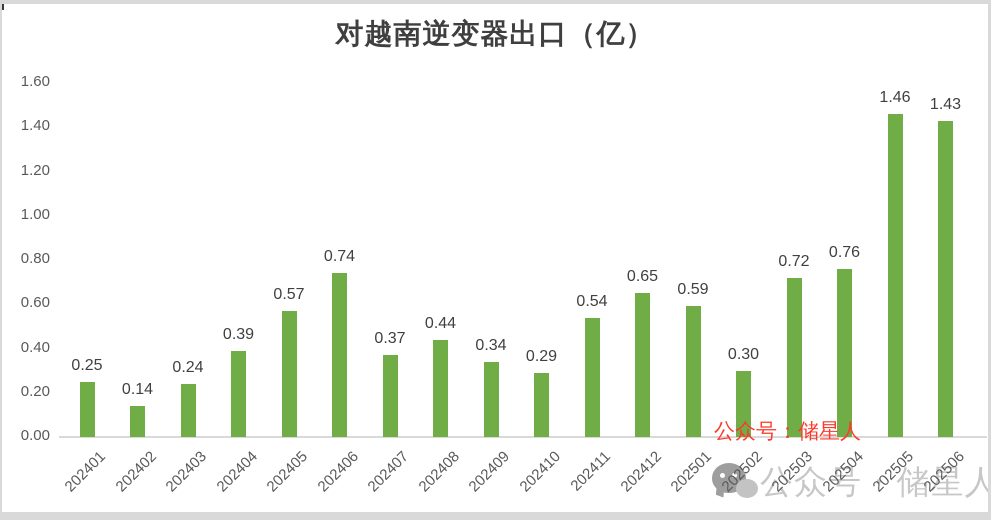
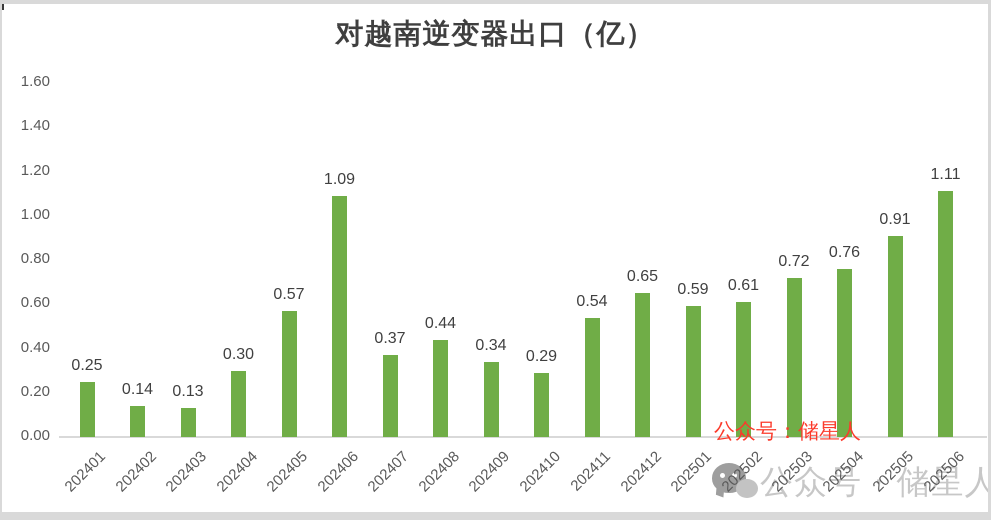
202403: 0.24 -> 0.13
202404: 0.39 -> 0.30
202406: 0.74 -> 1.09
202502: 0.30 -> 0.61
202505: 1.46 -> 0.91
202506: 1.43 -> 1.11
